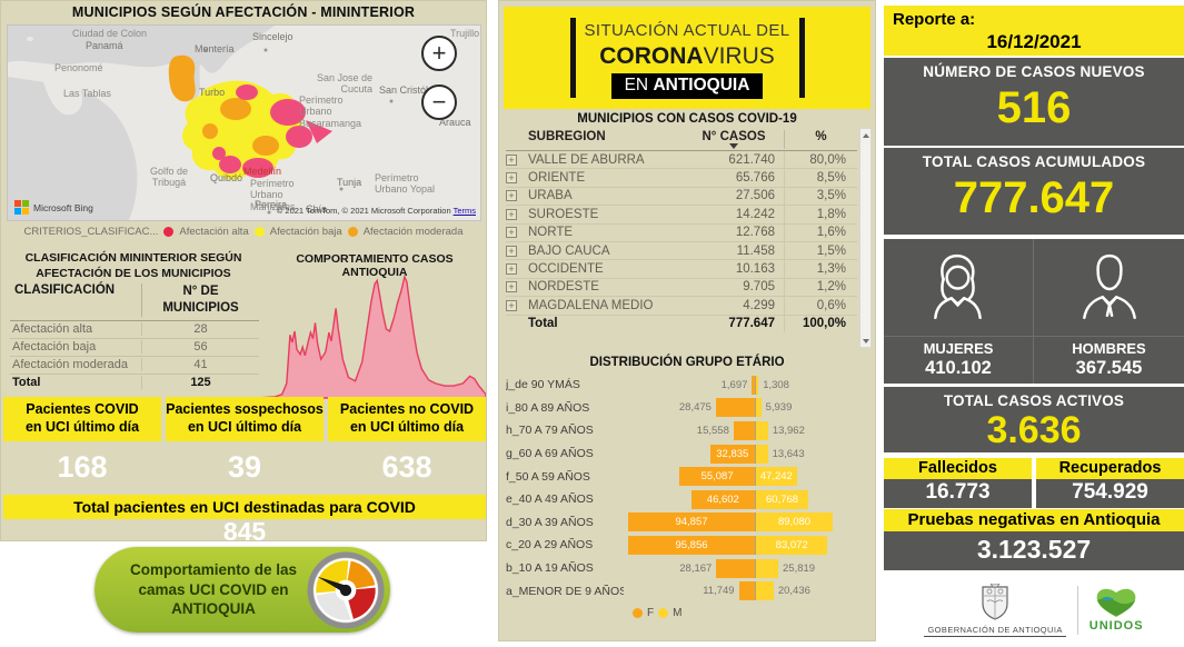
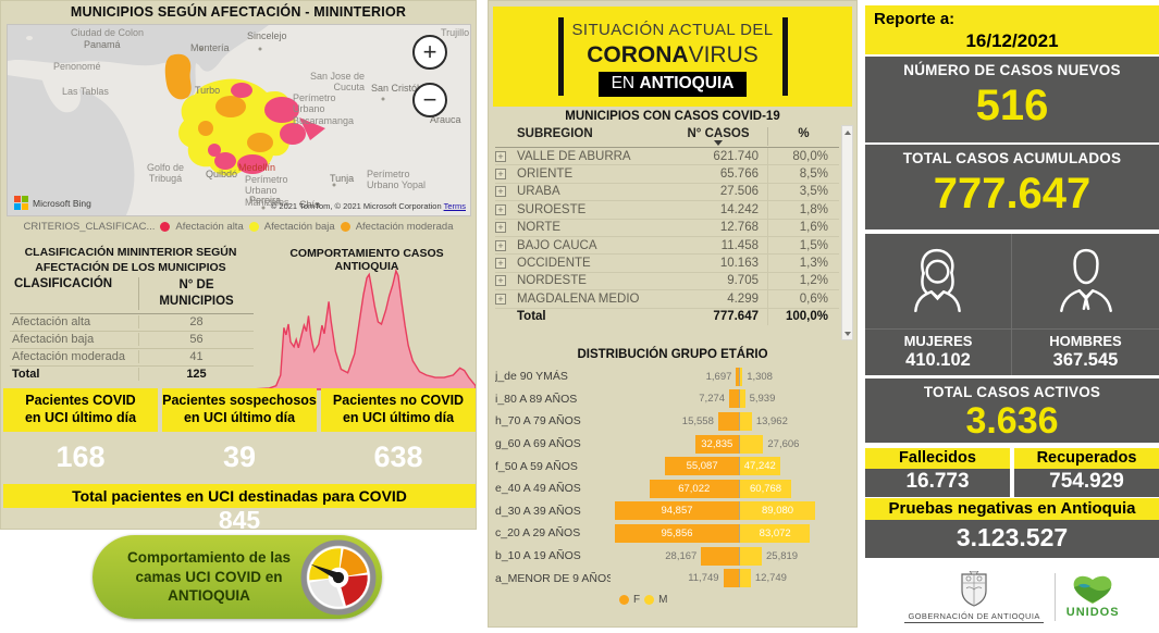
DISTRIBUCIÓN GRUPO ETÁRIO/F/i_80 A 89 AÑOS: 28,475 -> 7,274
DISTRIBUCIÓN GRUPO ETÁRIO/M/g_60 A 69 AÑOS: 13,643 -> 27,606
DISTRIBUCIÓN GRUPO ETÁRIO/F/e_40 A 49 AÑOS: 46,602 -> 67,022
DISTRIBUCIÓN GRUPO ETÁRIO/M/a_MENOR DE 9 AÑOS: 20,436 -> 12,749
